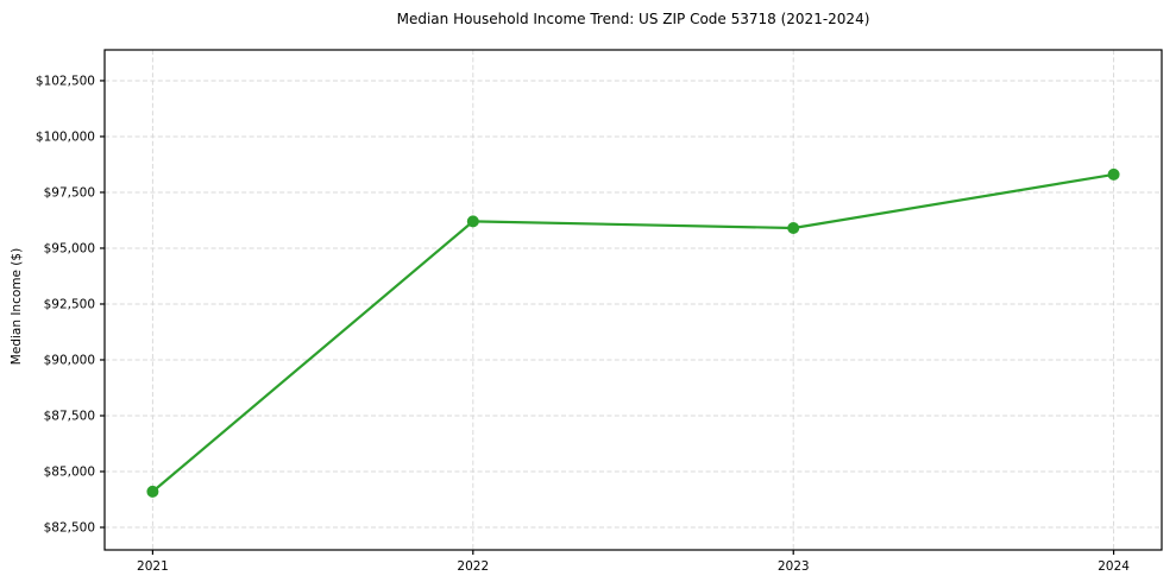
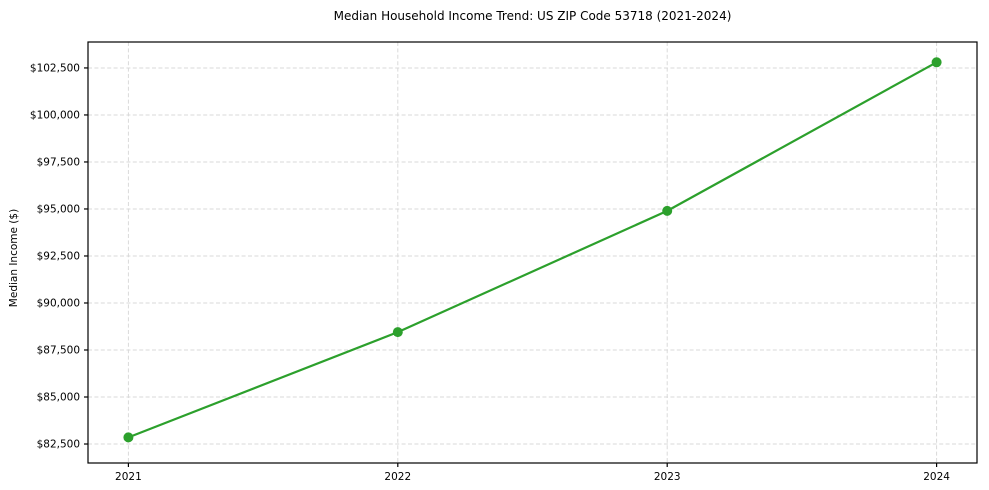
2021: $84100 -> $82800
2022: $96200 -> $88400
2023: $95900 -> $94900
2024: $98300 -> $102800
